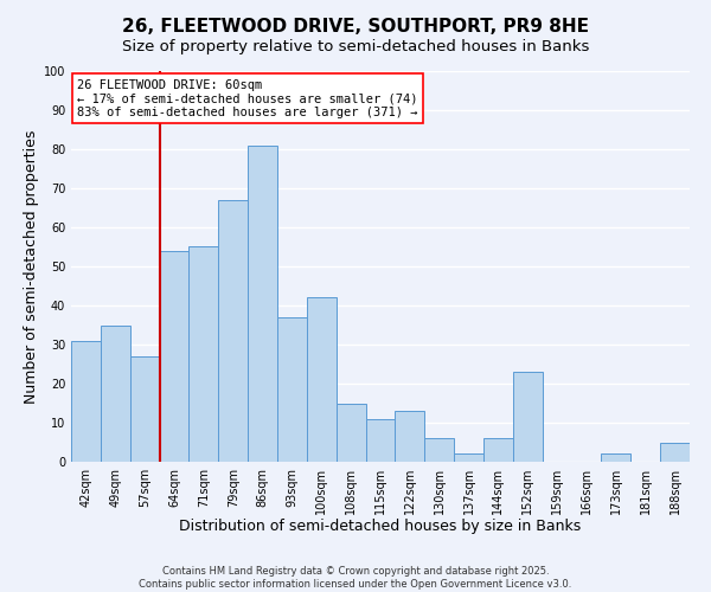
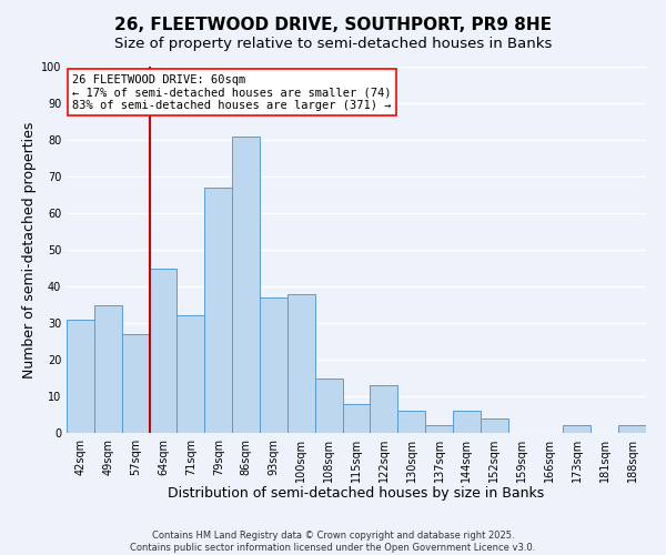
64sqm: 54 -> 45
71sqm: 55 -> 32
100sqm: 42 -> 38
115sqm: 11 -> 8
152sqm: 23 -> 4
188sqm: 5 -> 2
